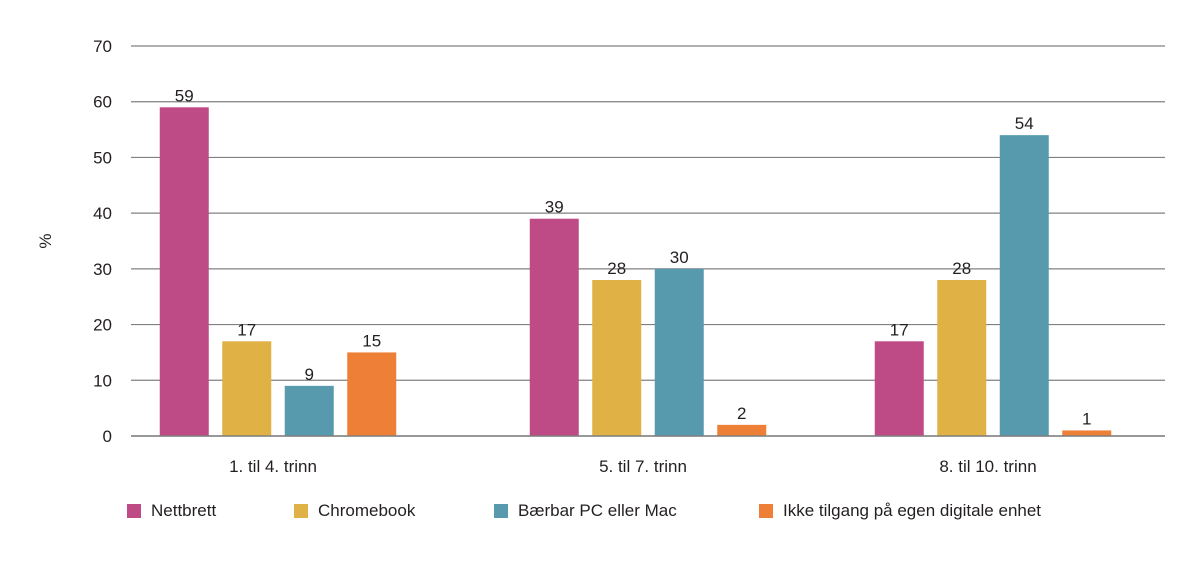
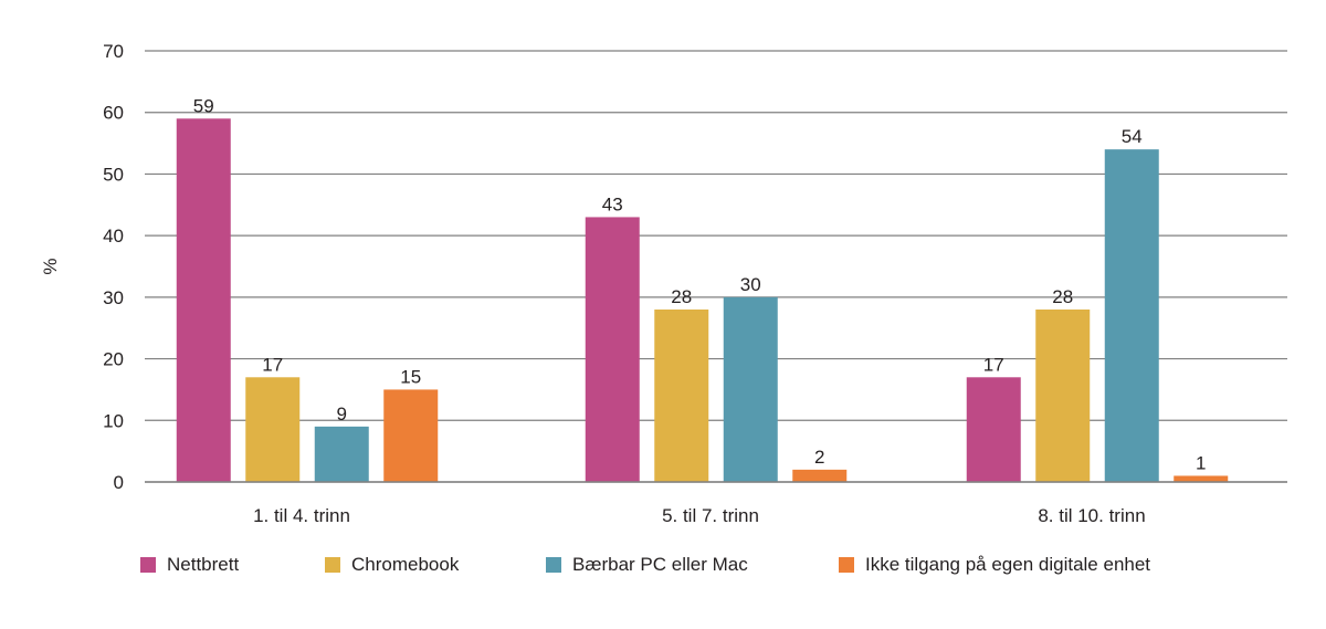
Nettbrett/5. til 7. trinn: 39 -> 43
